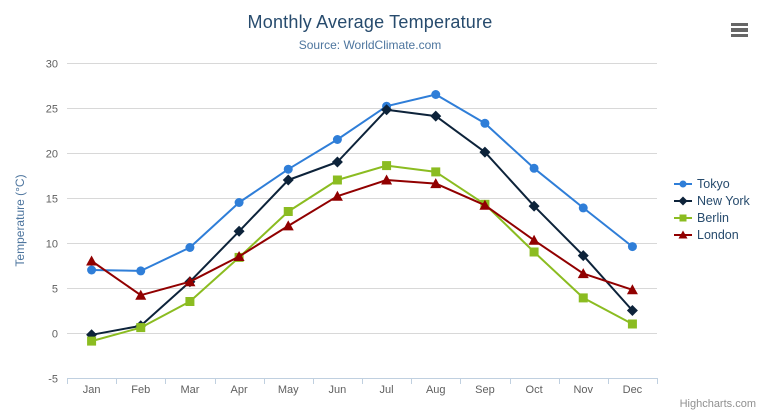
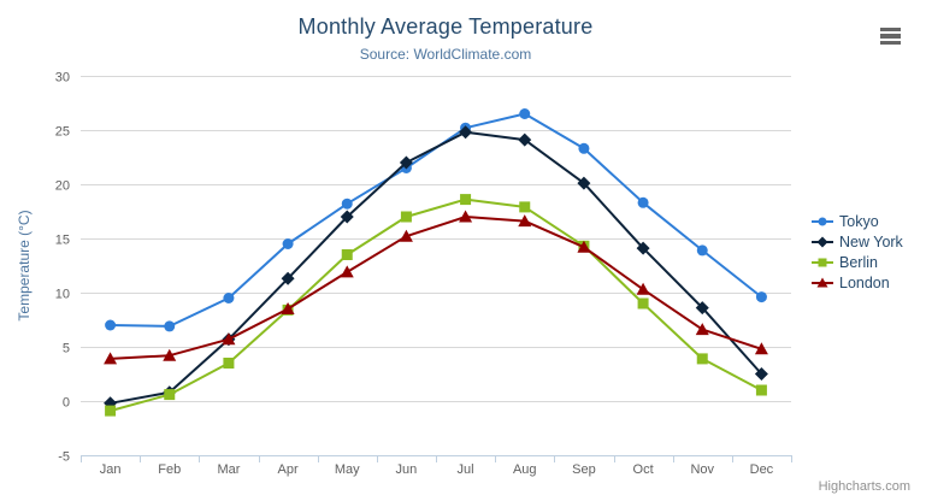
London/Jan: 8 -> 4
New York/Jun: 19 -> 22
